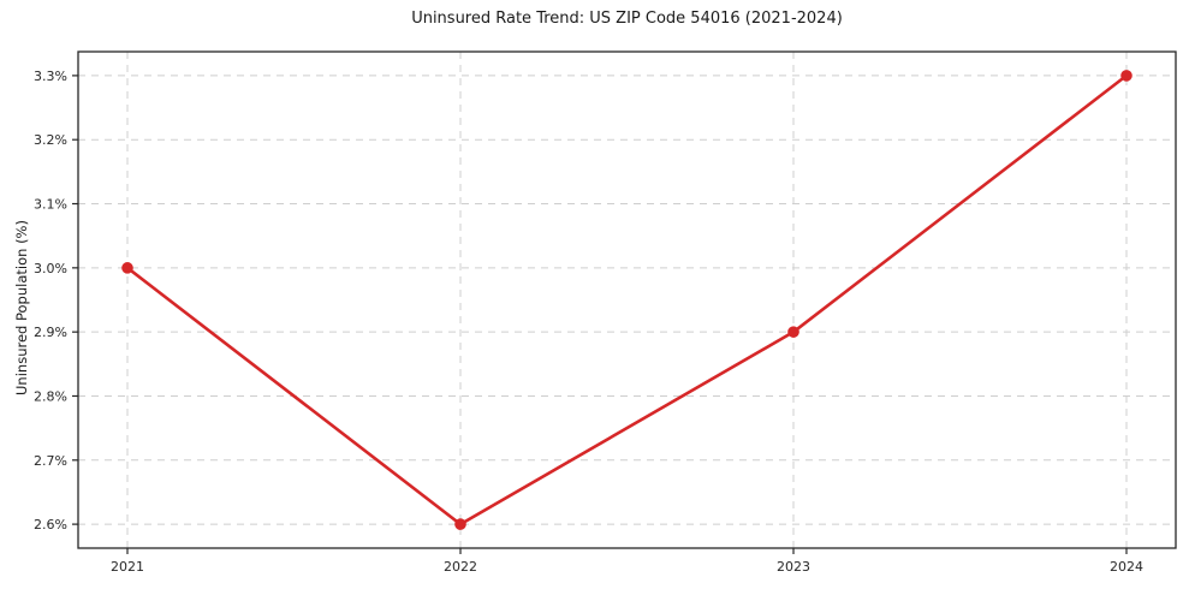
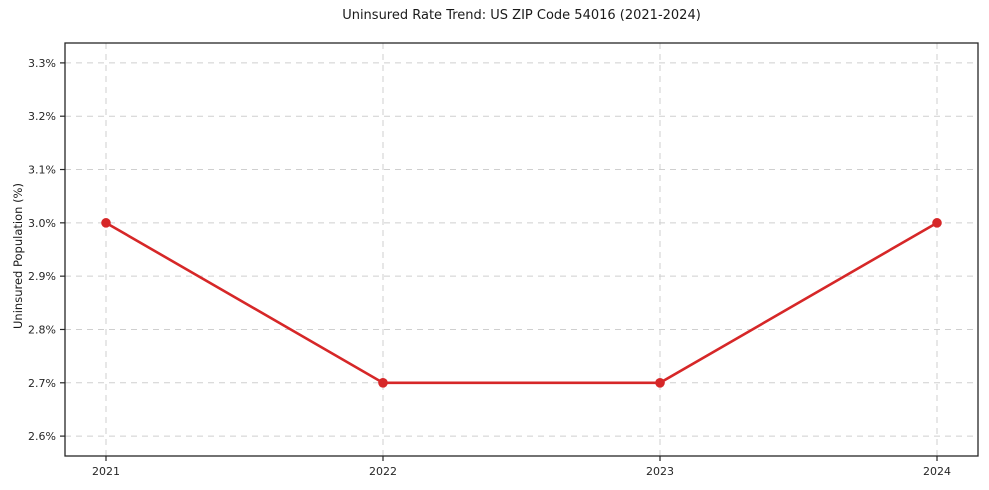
2022: 2.6% -> 2.7%
2023: 2.9% -> 2.7%
2024: 3.3% -> 3.0%
